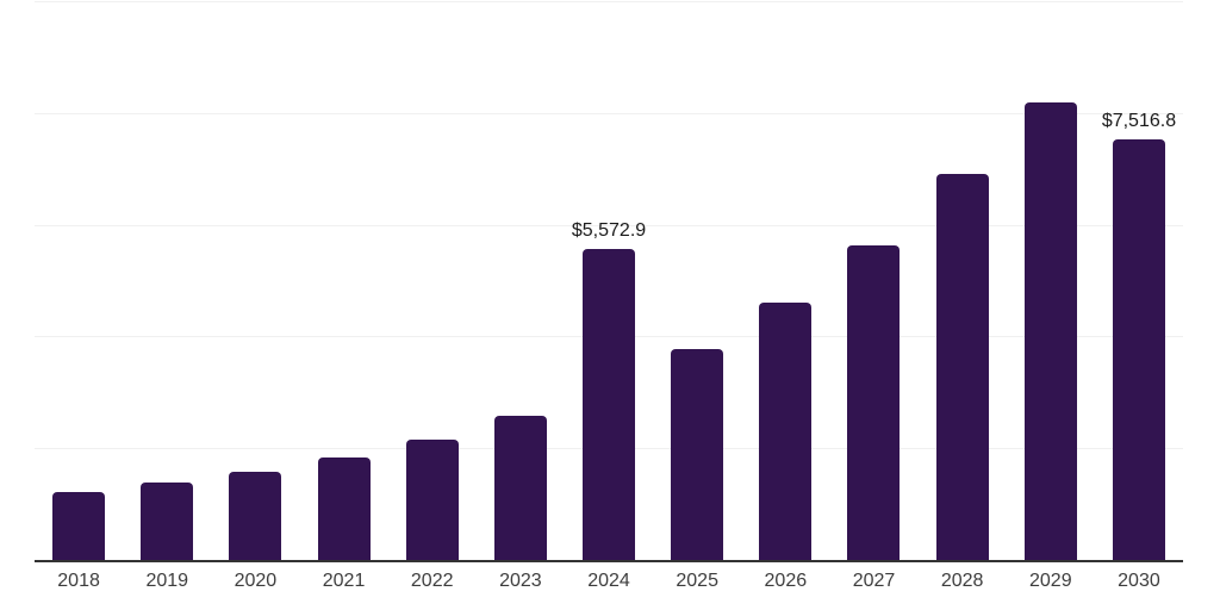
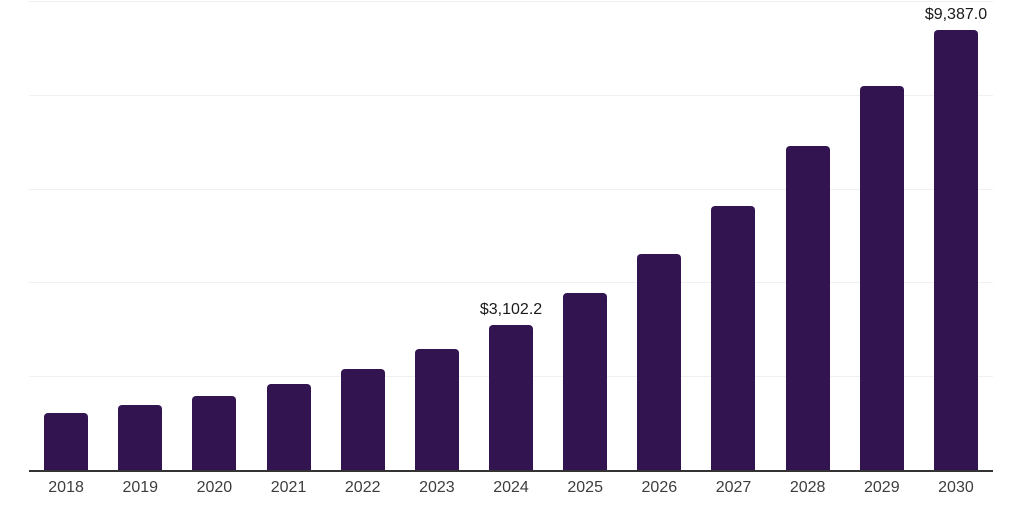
2024: $5,572.9 -> $3,102.2
2030: $7,516.8 -> $9,387.0
